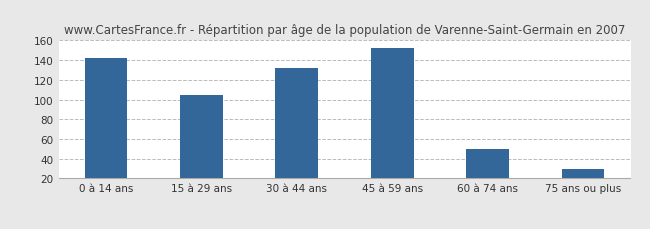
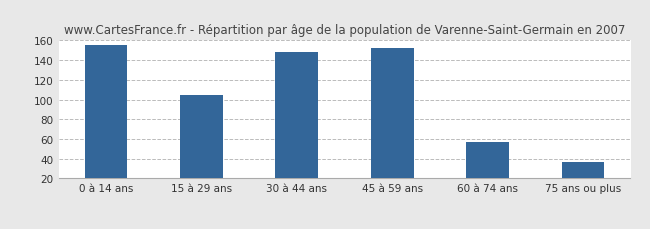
0 à 14 ans: 142 -> 155
30 à 44 ans: 132 -> 148
60 à 74 ans: 50 -> 57
75 ans ou plus: 30 -> 37
